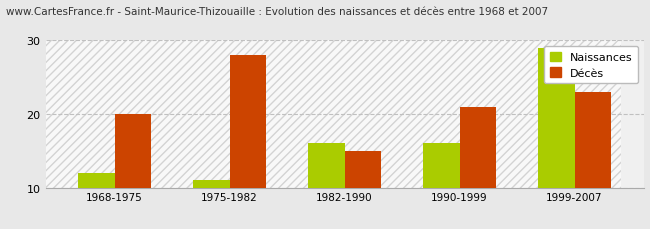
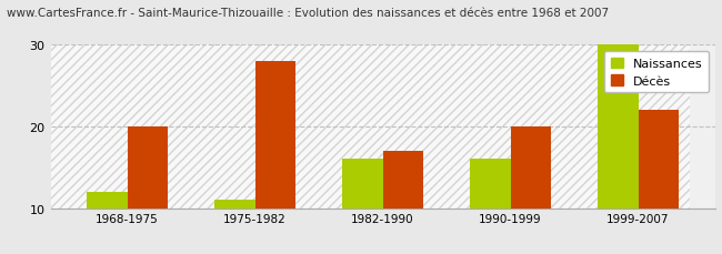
Décès/1982-1990: 15 -> 17
Décès/1990-1999: 21 -> 20
Naissances/1999-2007: 29 -> 30
Décès/1999-2007: 23 -> 22
